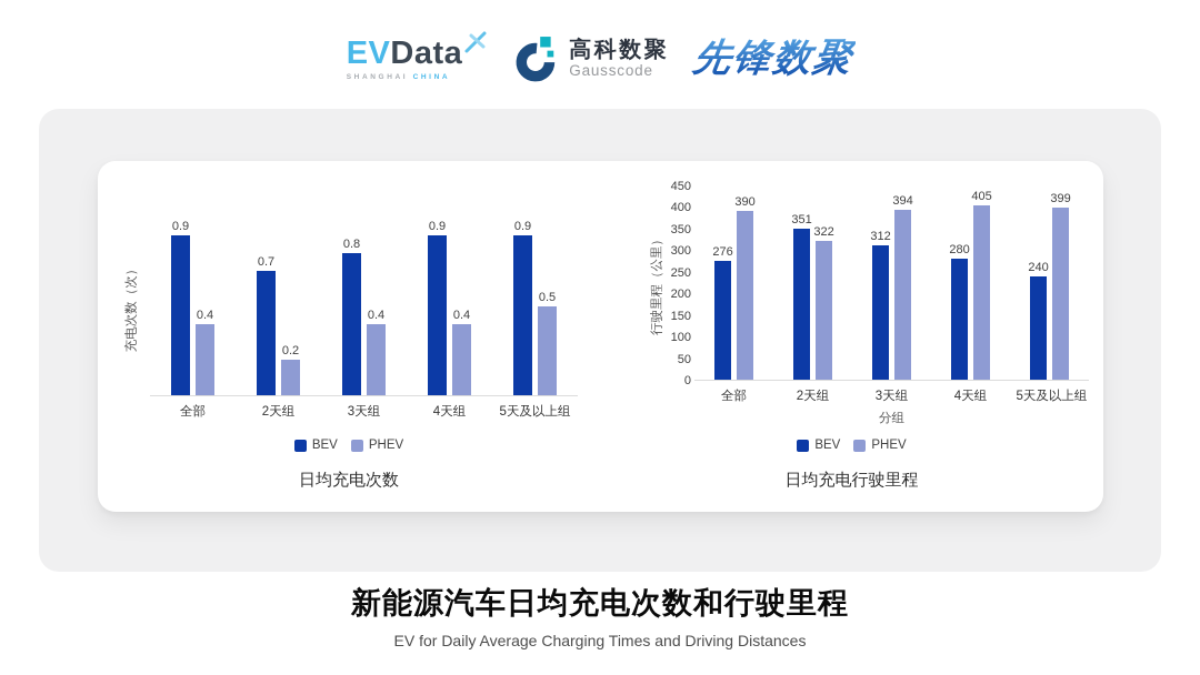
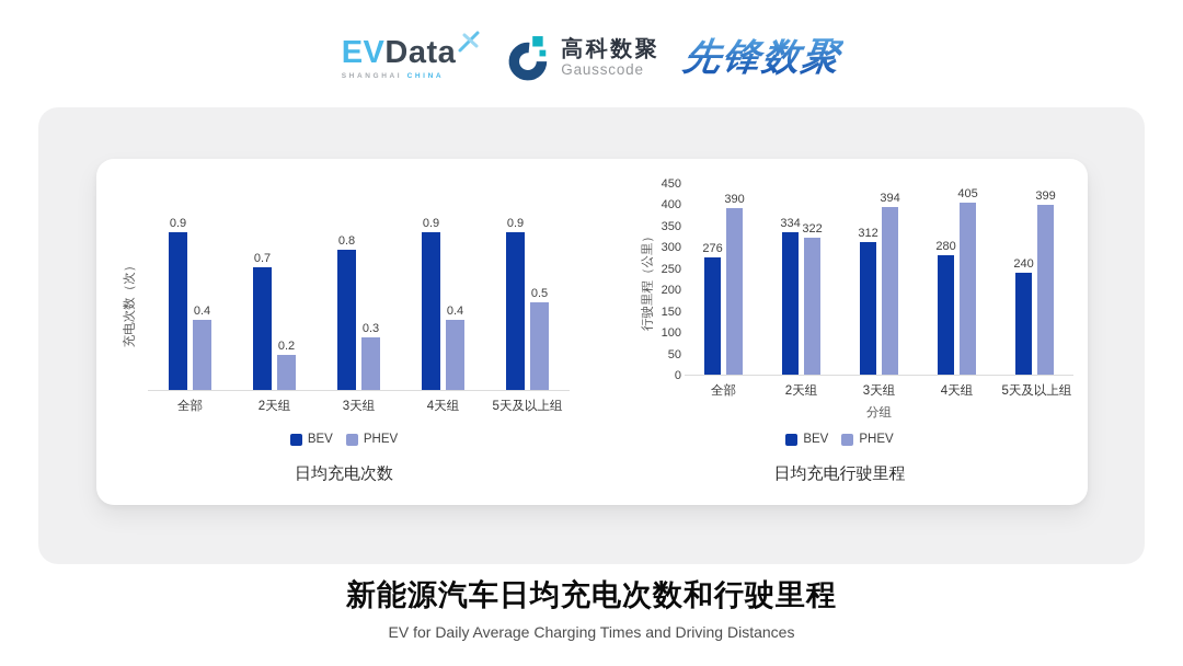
日均充电次数/PHEV/3天组: 0.4 -> 0.3
日均充电行驶里程/BEV/2天组: 351 -> 334
